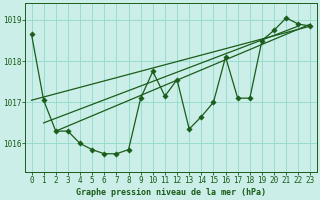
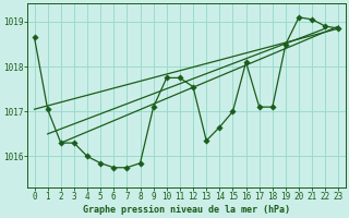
11: 1017.15 -> 1017.75
20: 1018.75 -> 1019.10
